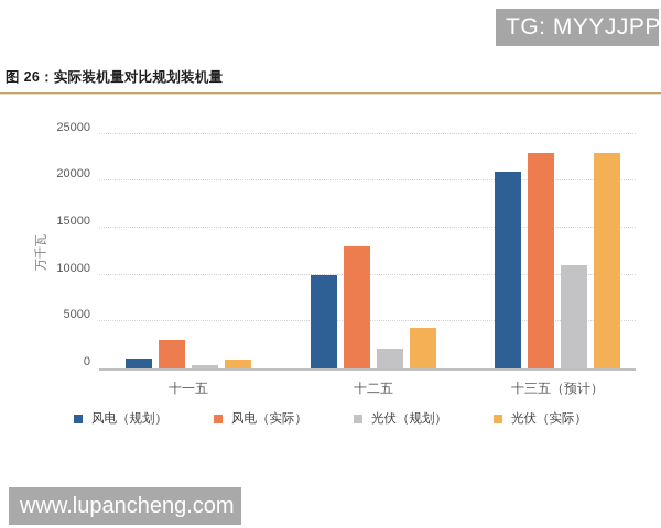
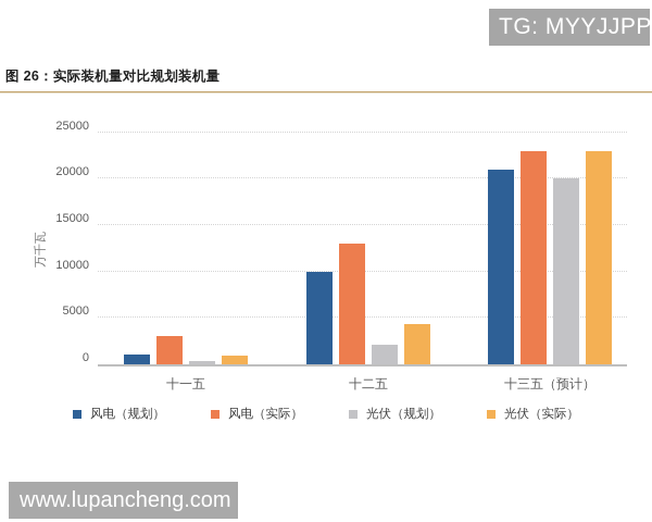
光伏（规划）/十三五（预计）: 11000 -> 20000
